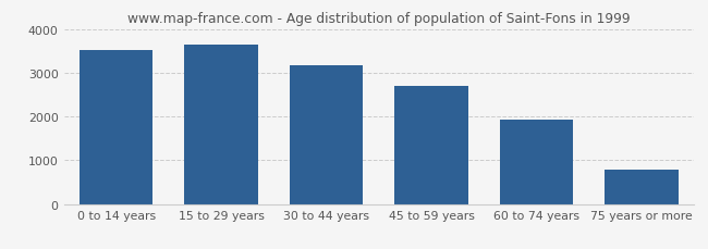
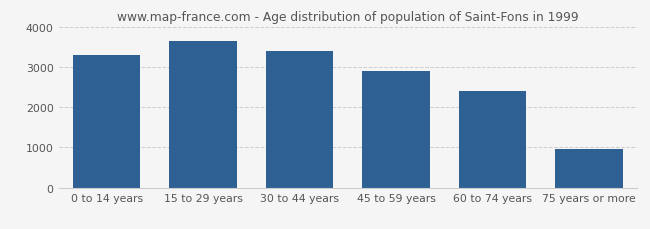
0 to 14 years: 3520 -> 3300
30 to 44 years: 3160 -> 3400
45 to 59 years: 2700 -> 2900
60 to 74 years: 1920 -> 2400
75 years or more: 780 -> 950
